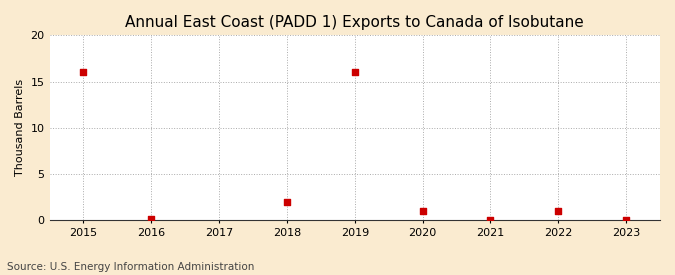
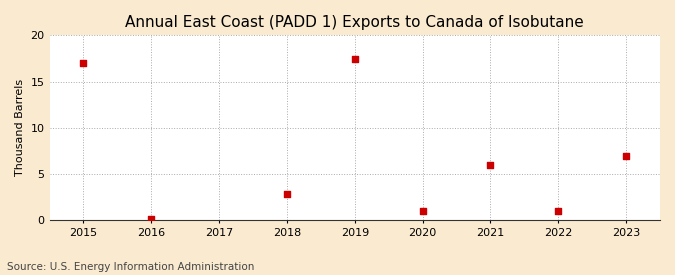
2015: 16.0 -> 17.0
2018: 2.0 -> 2.8
2019: 16.0 -> 17.4
2021: 0.1 -> 6.0
2023: 0.1 -> 7.0
